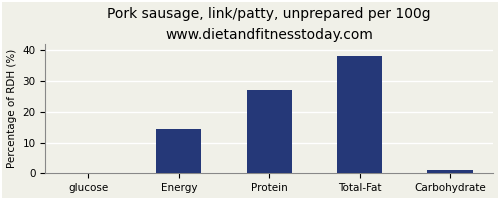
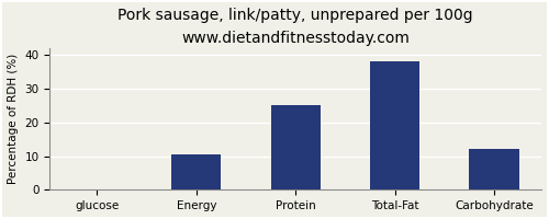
Energy: 14.5 -> 10.5
Protein: 27.0 -> 25.0
Carbohydrate: 1.2 -> 12.0
